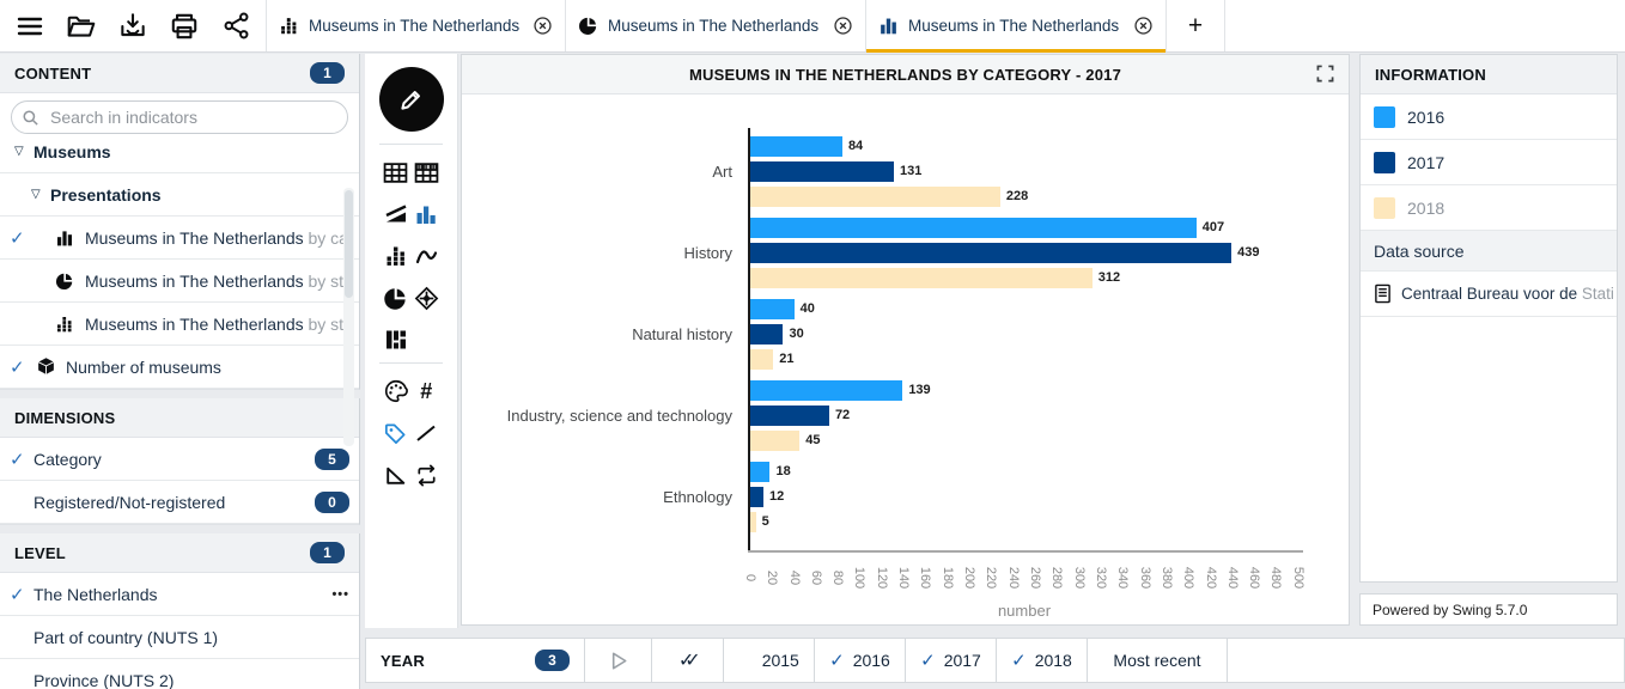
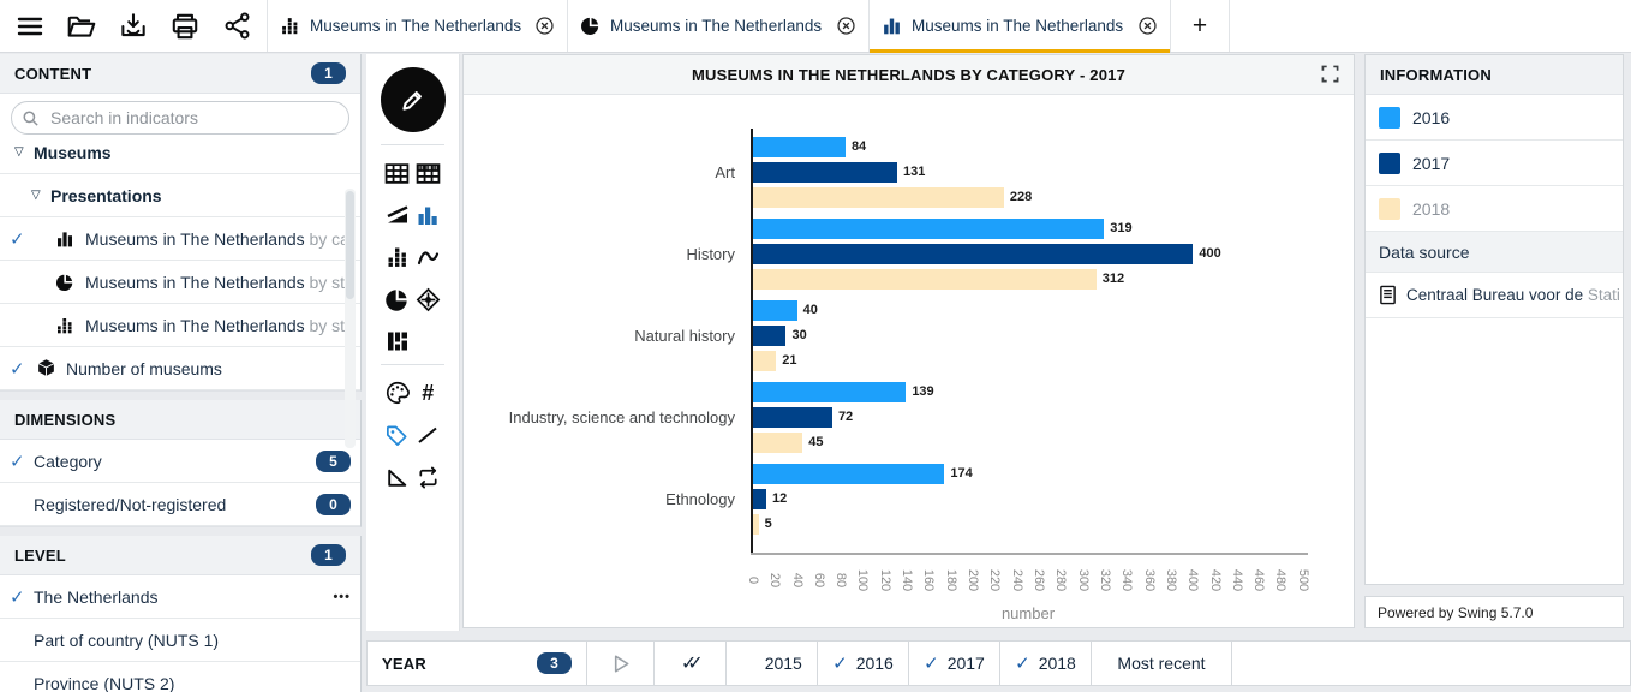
2016/History: 407 -> 319
2017/History: 439 -> 400
2016/Ethnology: 18 -> 174
